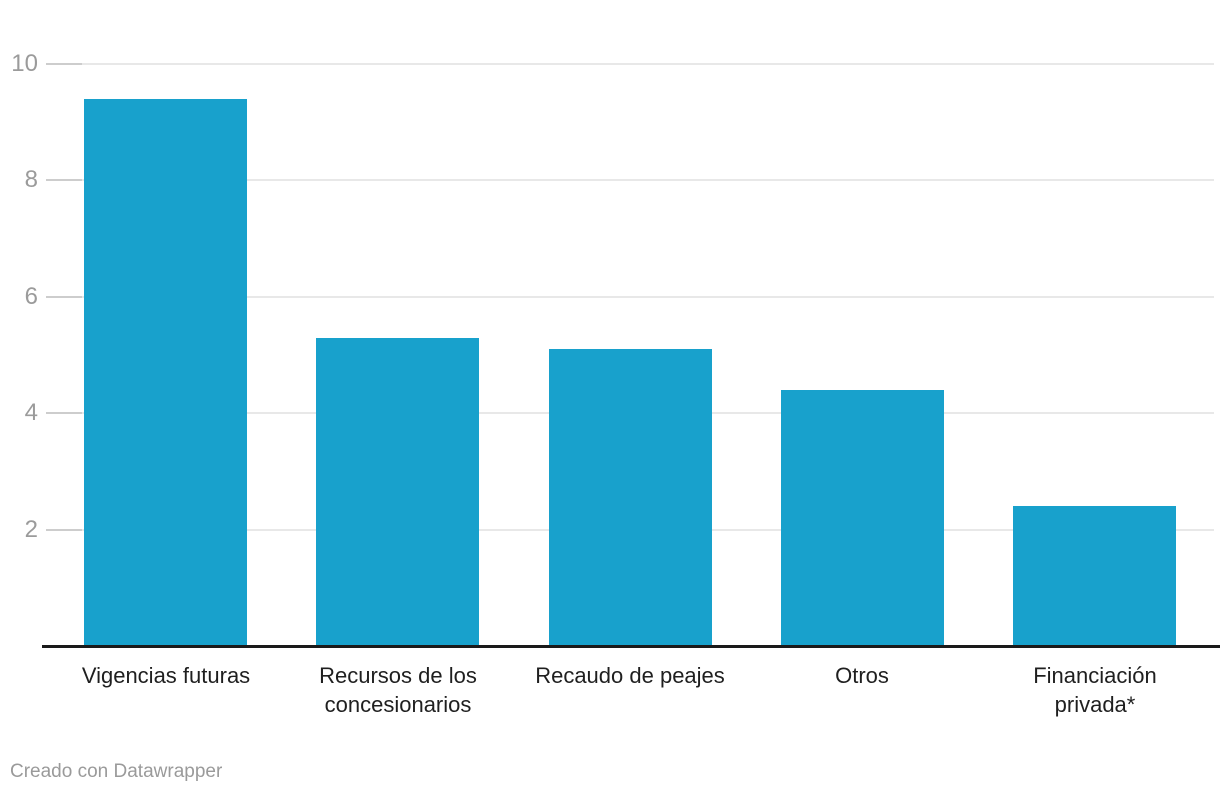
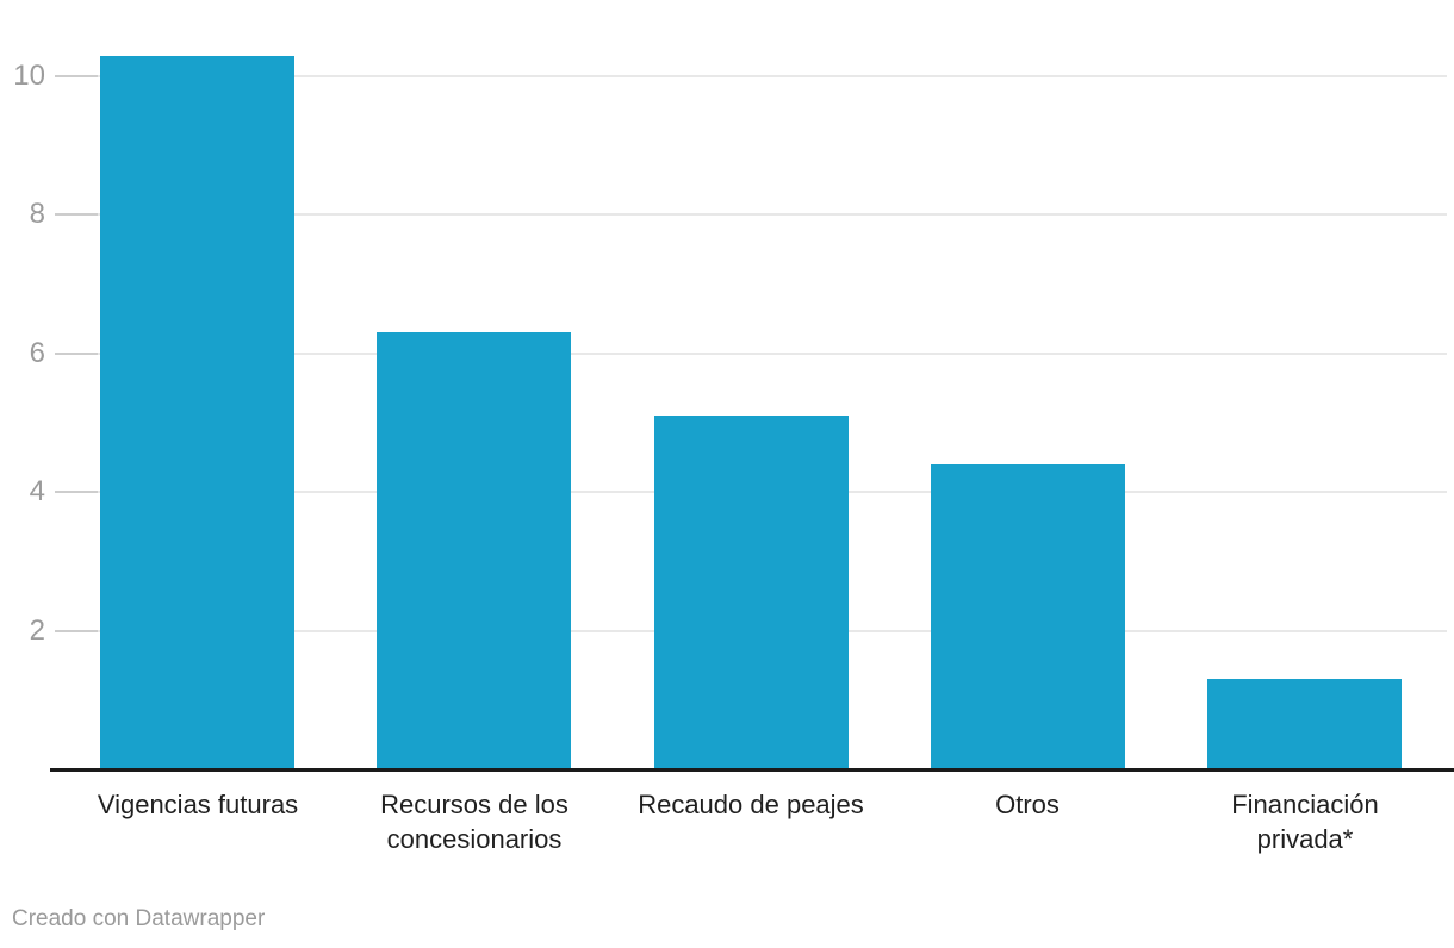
Vigencias futuras: 9.4 -> 10.3
Recursos de los concesionarios: 5.3 -> 6.3
Financiación privada*: 2.4 -> 1.3
